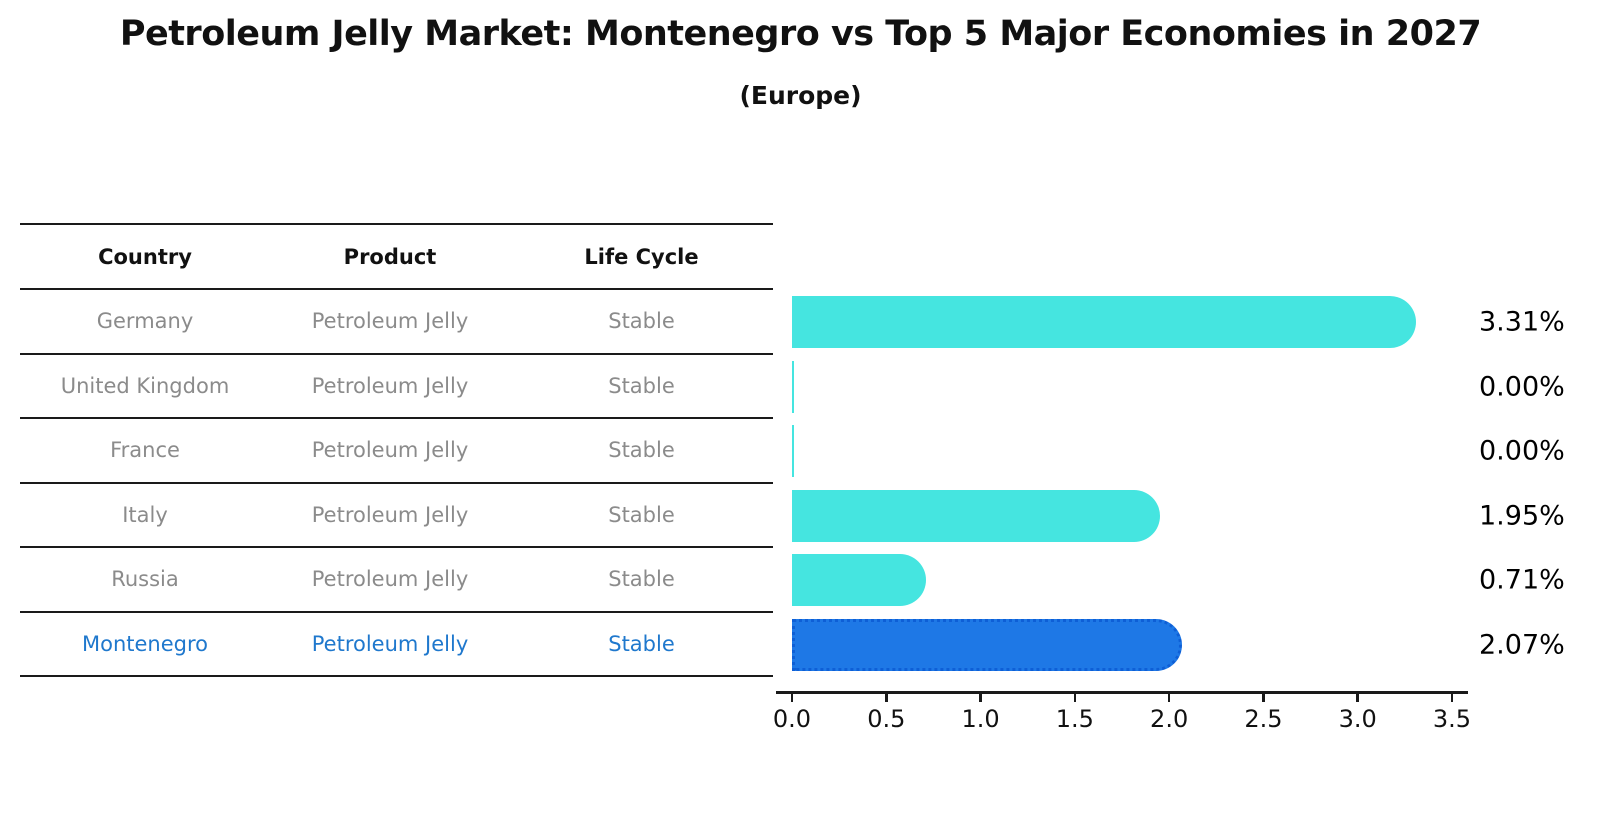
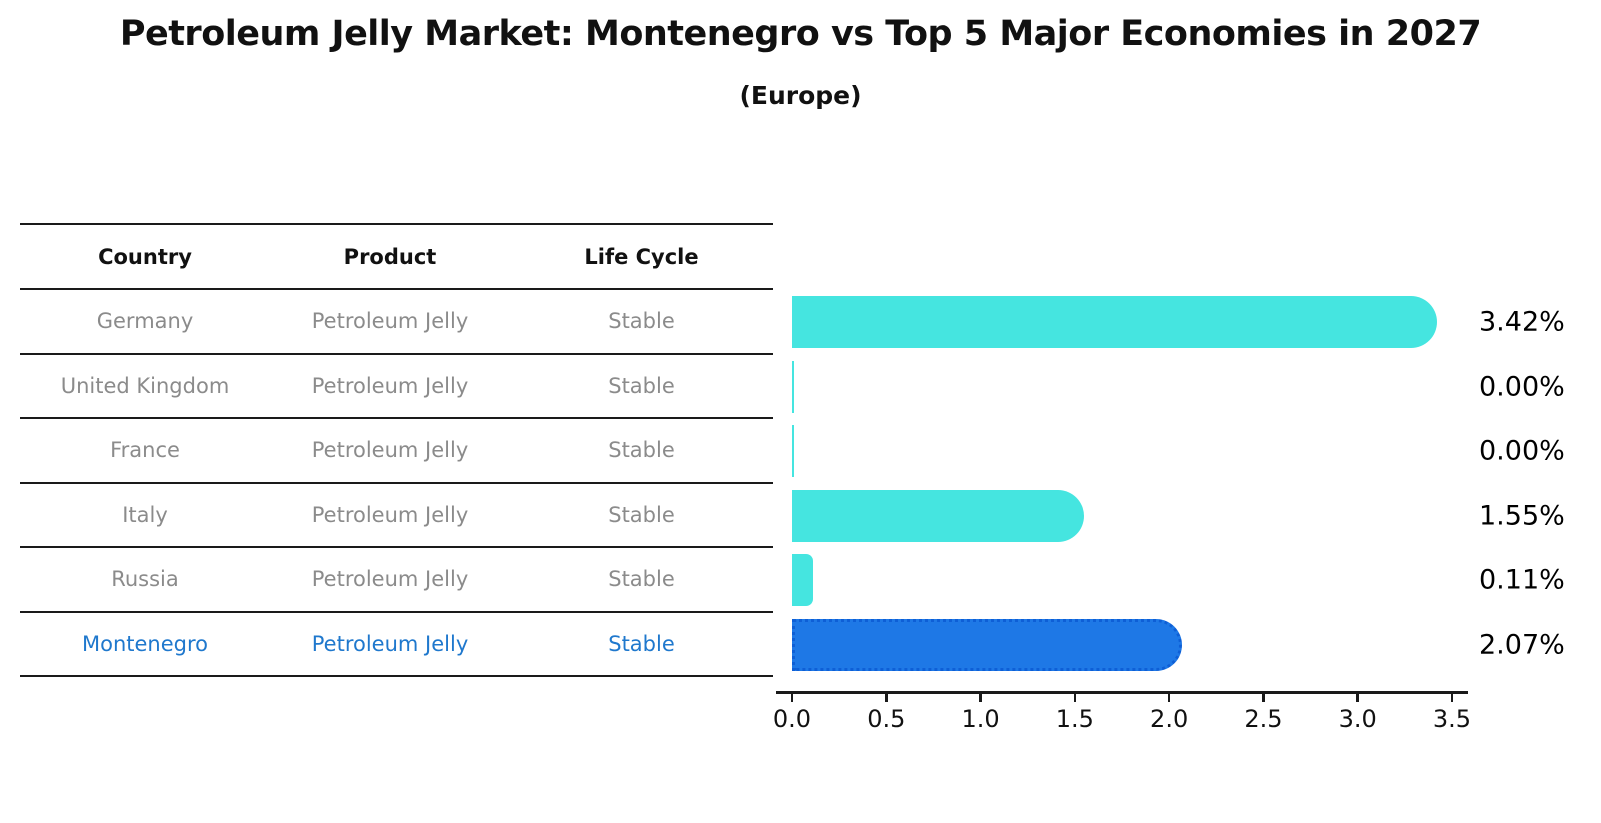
Germany: 3.31% -> 3.42%
Italy: 1.95% -> 1.55%
Russia: 0.71% -> 0.11%
